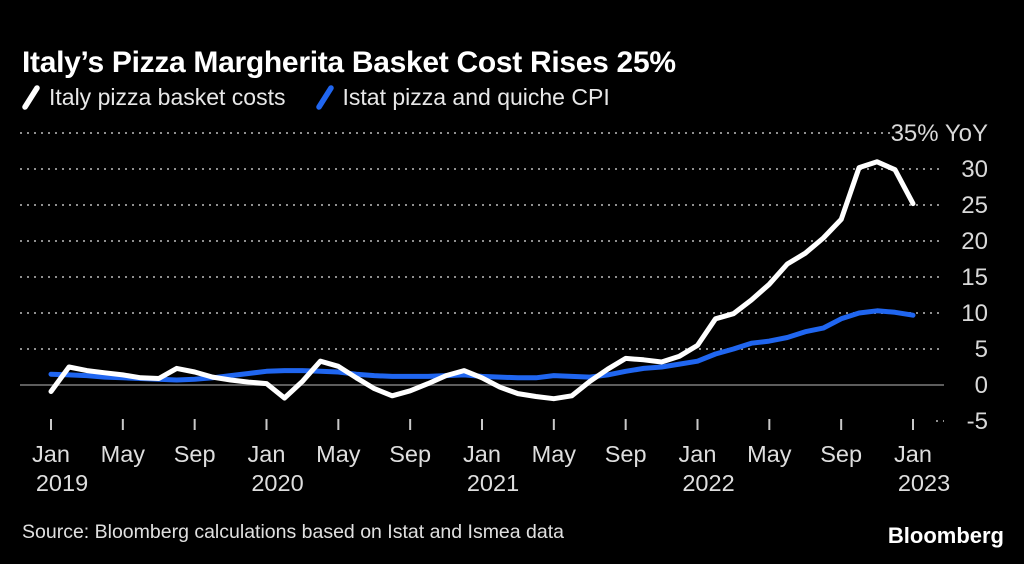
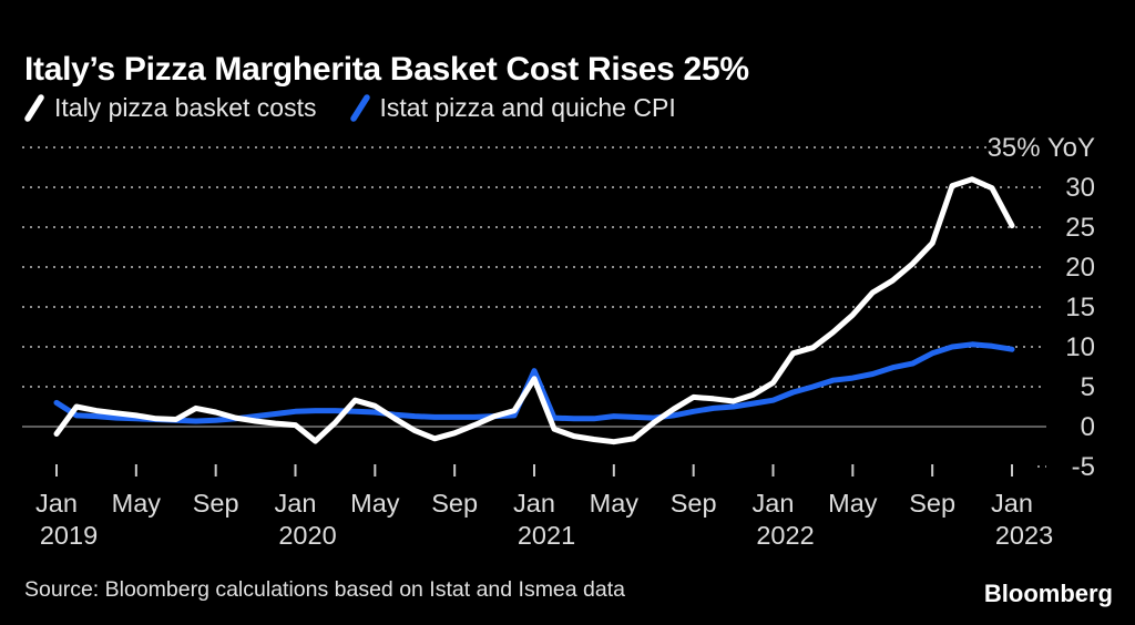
Istat pizza and quiche CPI/Jan 2019: 2 -> 3
Italy pizza basket costs/Jan 2021: 1 -> 6
Istat pizza and quiche CPI/Jan 2021: 1 -> 7
